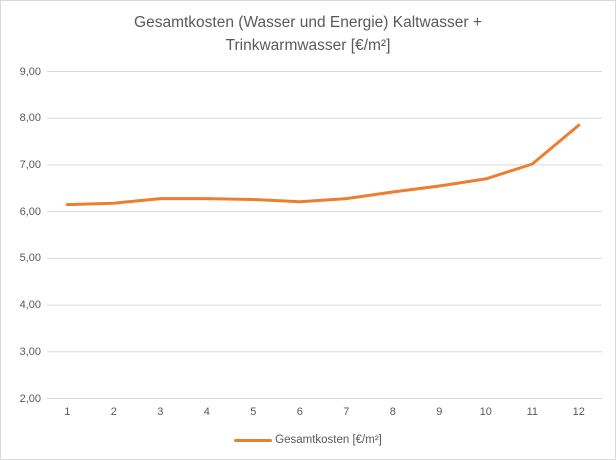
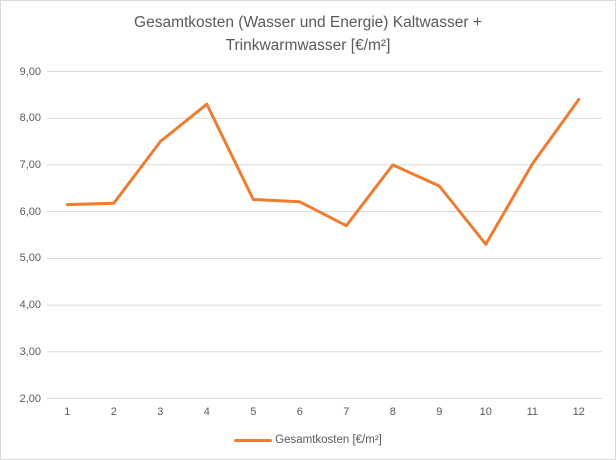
3: 6,3 -> 7,5
4: 6,3 -> 8,3
7: 6,3 -> 5,7
8: 6,4 -> 7,0
10: 6,7 -> 5,3
12: 7,8 -> 8,4
